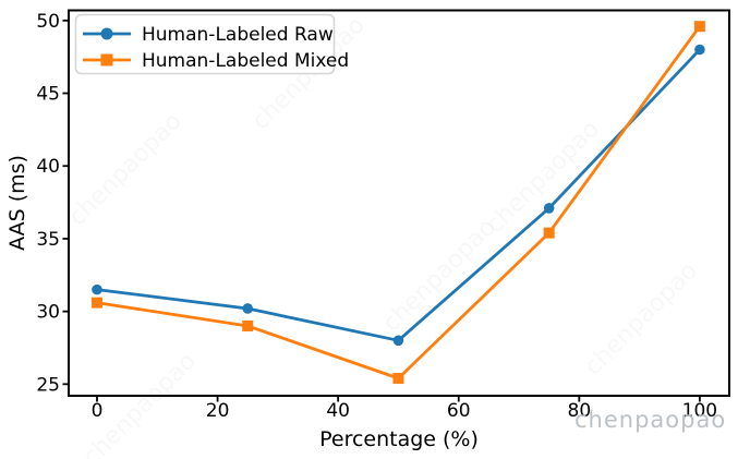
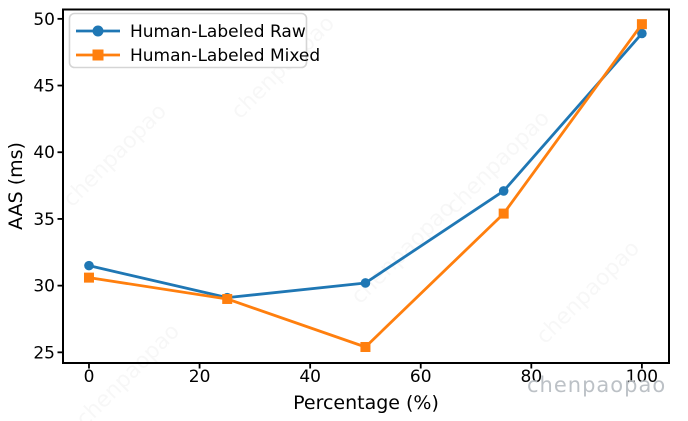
Human-Labeled Raw/25: 30.2 -> 29.1
Human-Labeled Raw/50: 28.0 -> 30.2
Human-Labeled Raw/100: 48.0 -> 48.9
